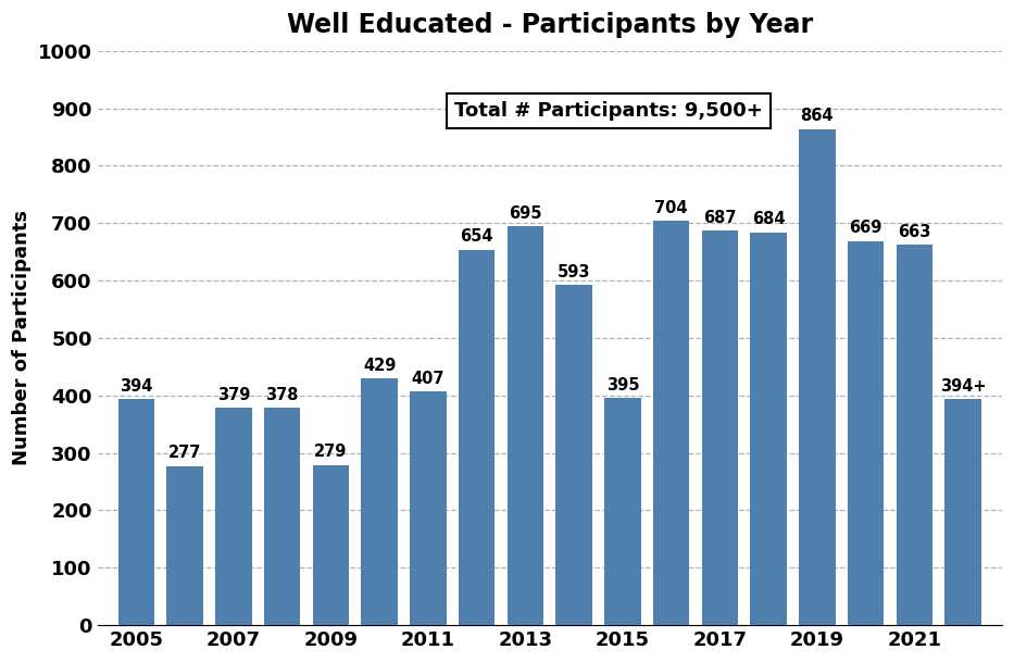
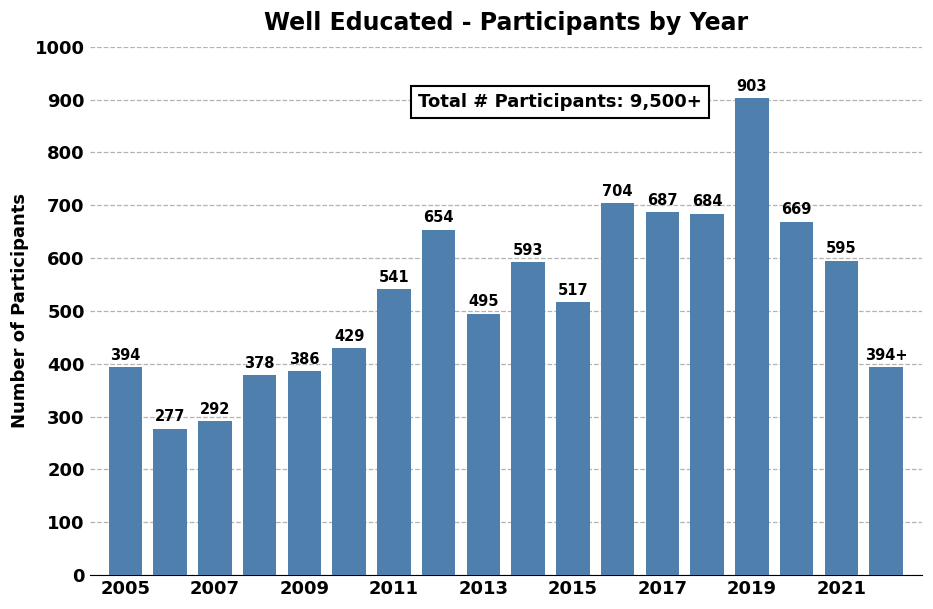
2007: 379 -> 292
2009: 279 -> 386
2011: 407 -> 541
2013: 695 -> 495
2015: 395 -> 517
2019: 864 -> 903
2021: 663 -> 595
